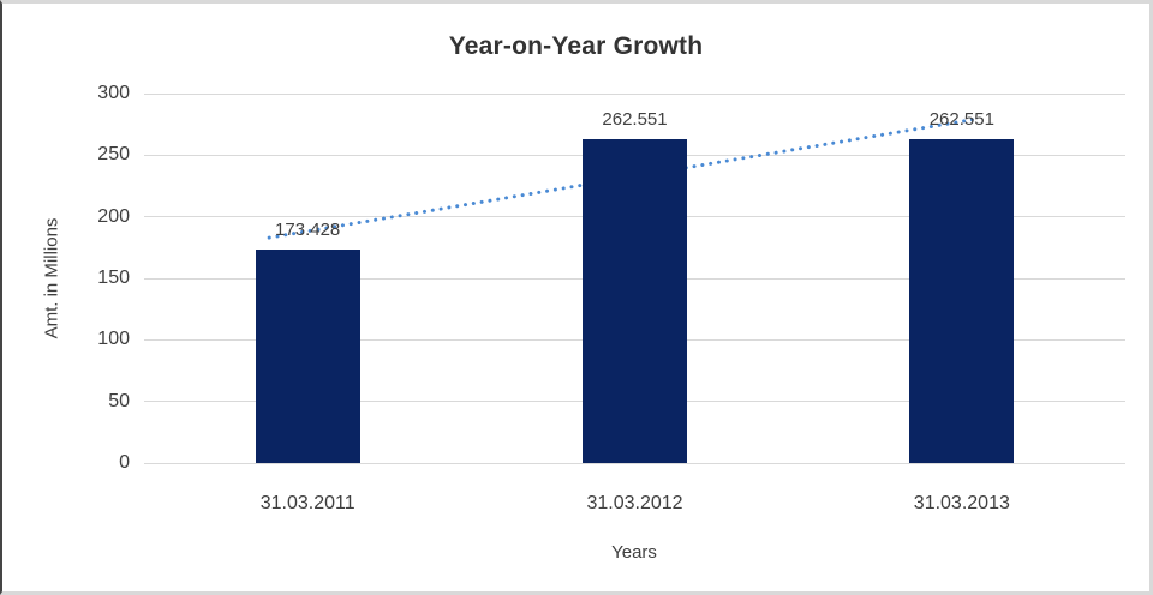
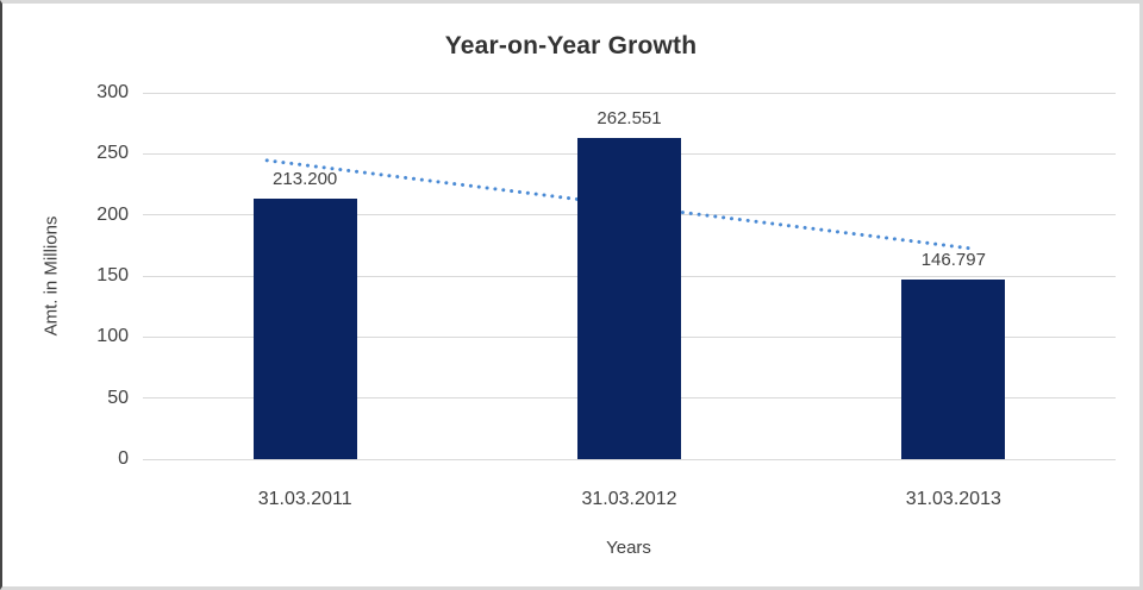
31.03.2011: 173.428 -> 213.200
31.03.2013: 262.551 -> 146.797
